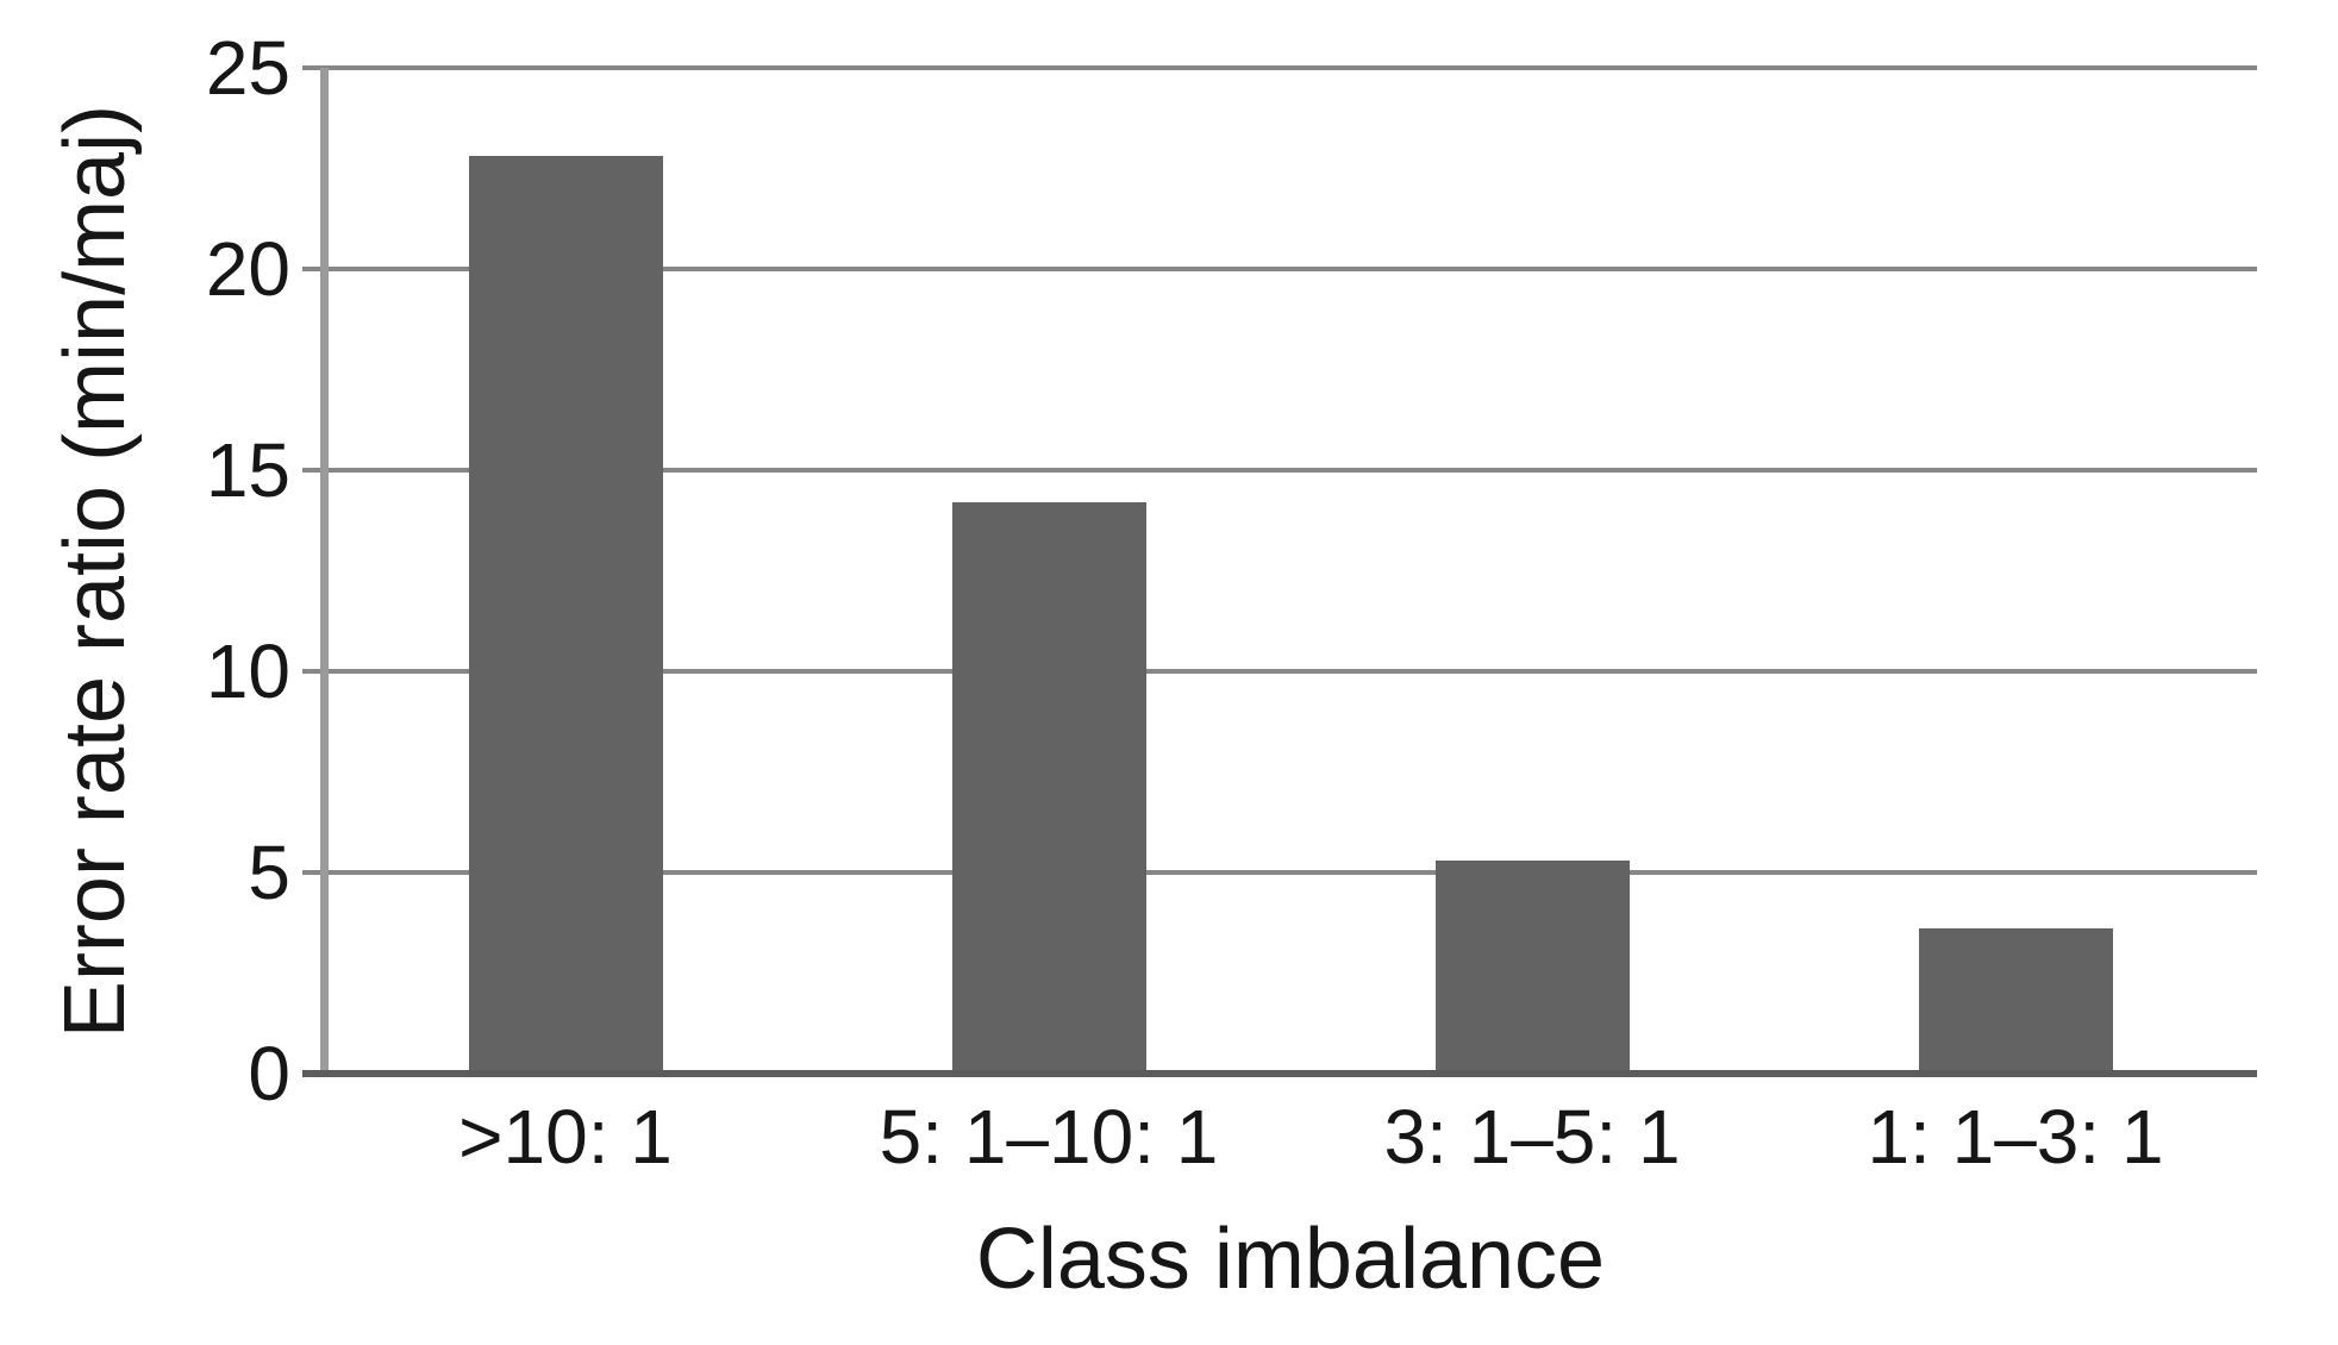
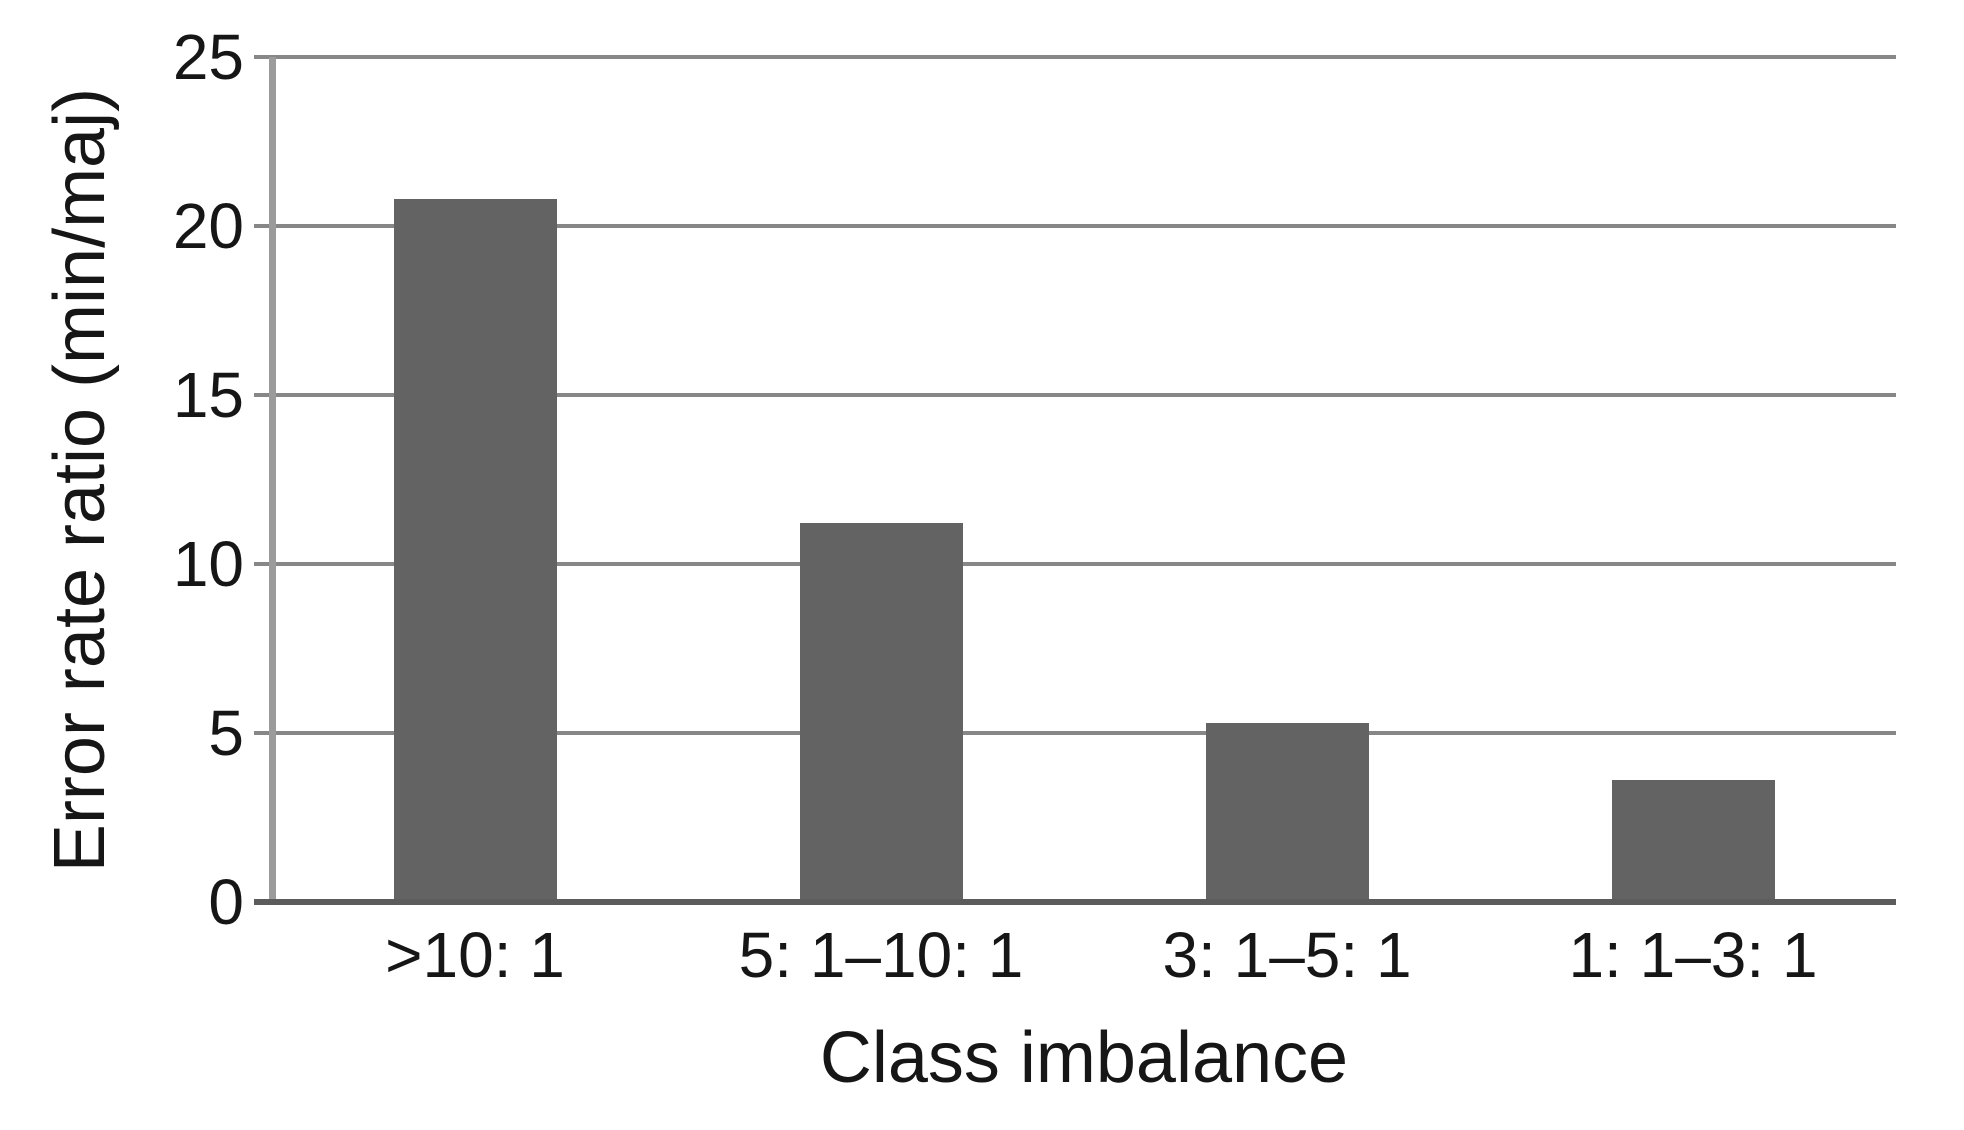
>10: 1: 22.8 -> 20.8
5: 1–10: 1: 14.2 -> 11.2
